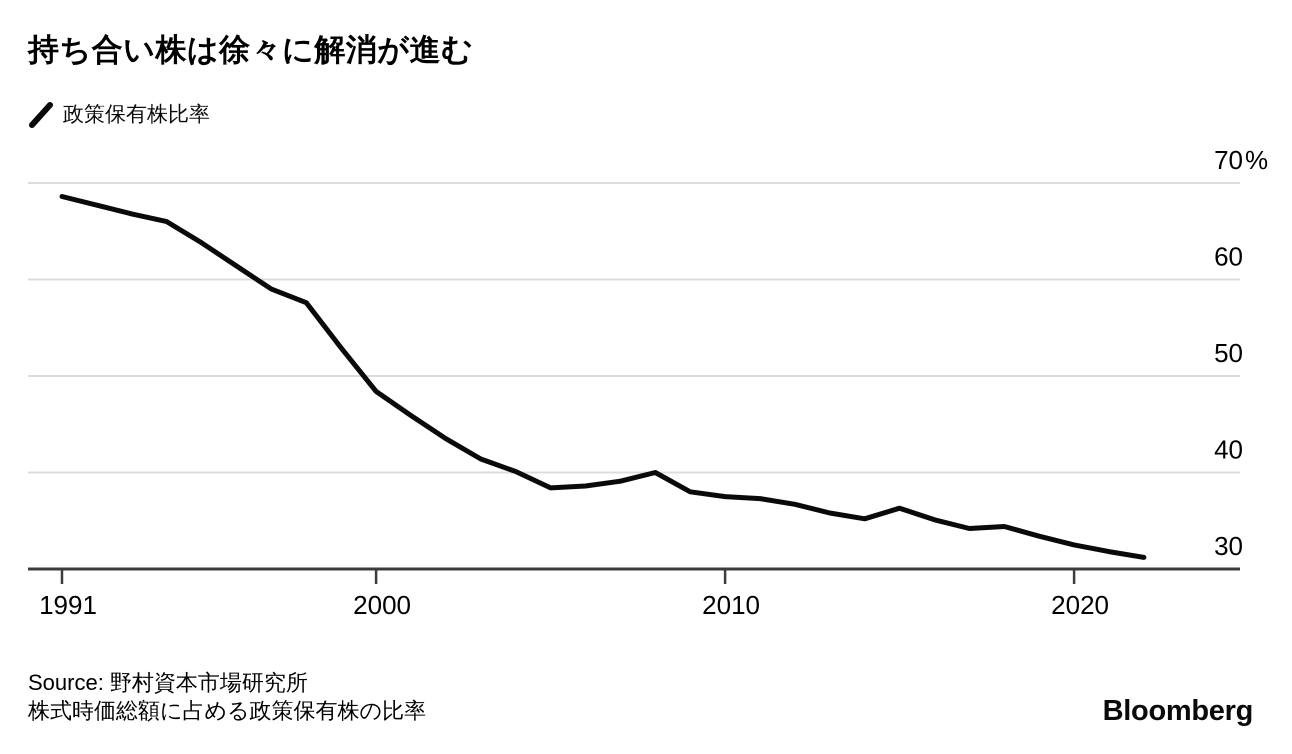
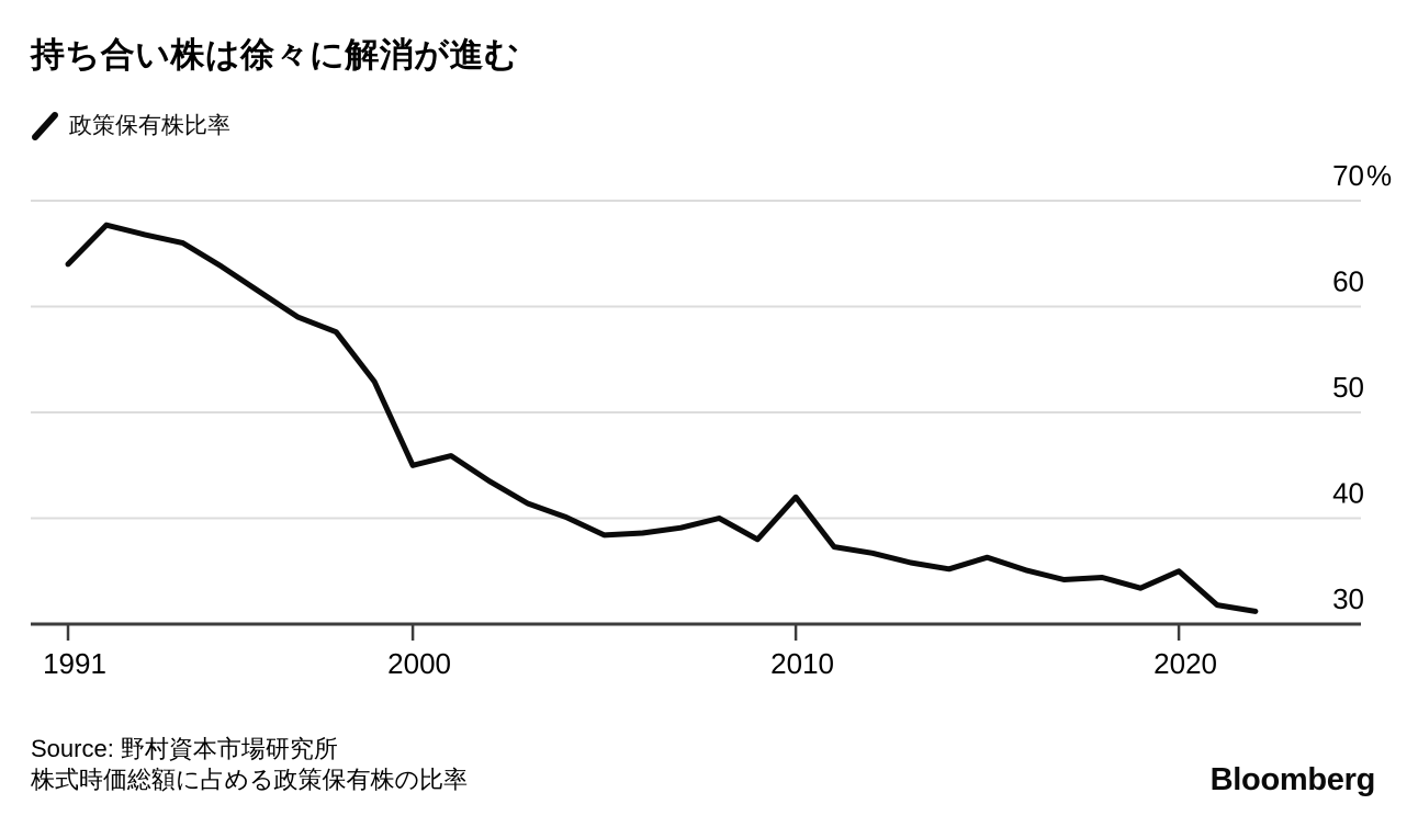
1991: 69 -> 64
2000: 48 -> 45
2010: 38 -> 42
2020: 32 -> 35
